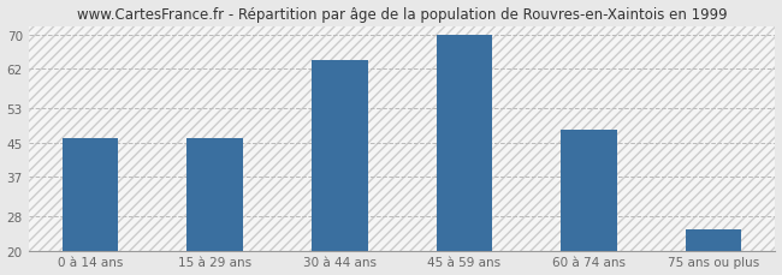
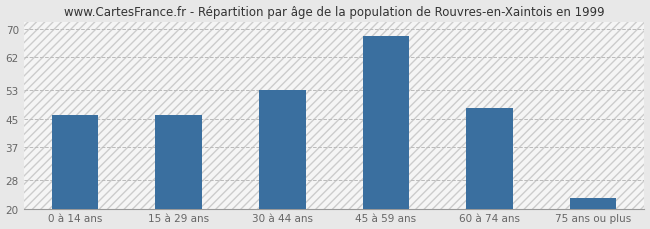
30 à 44 ans: 64 -> 53
45 à 59 ans: 70 -> 68
75 ans ou plus: 25 -> 23
